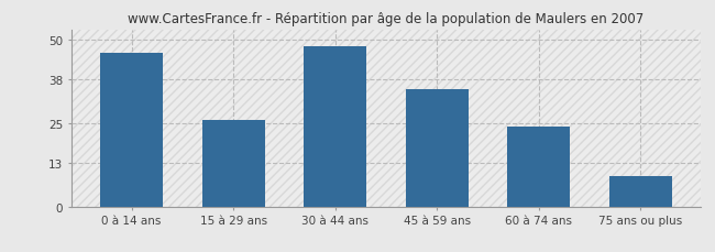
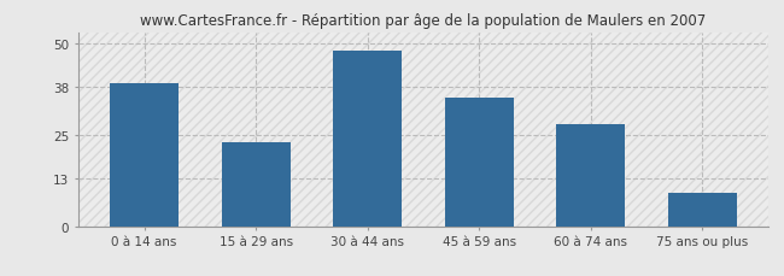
0 à 14 ans: 46 -> 39
15 à 29 ans: 26 -> 23
60 à 74 ans: 24 -> 28
